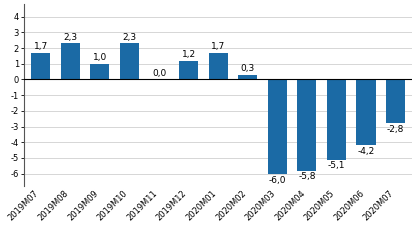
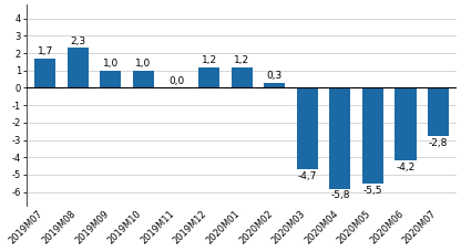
2019M10: 2,3 -> 1,0
2020M01: 1,7 -> 1,2
2020M03: -6,0 -> -4,7
2020M05: -5,1 -> -5,5
